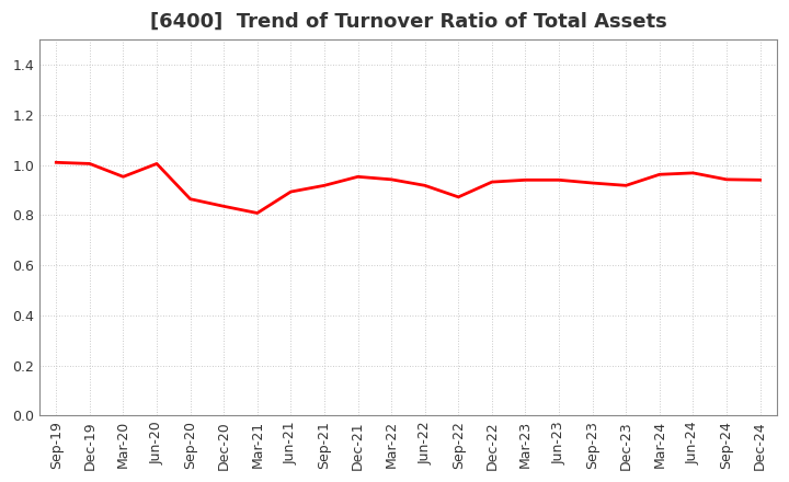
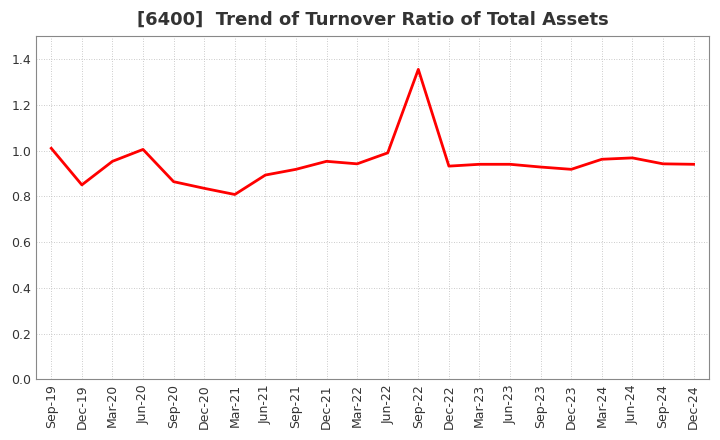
Dec-19: 1.005 -> 0.850
Jun-22: 0.918 -> 0.990
Sep-22: 0.872 -> 1.355
